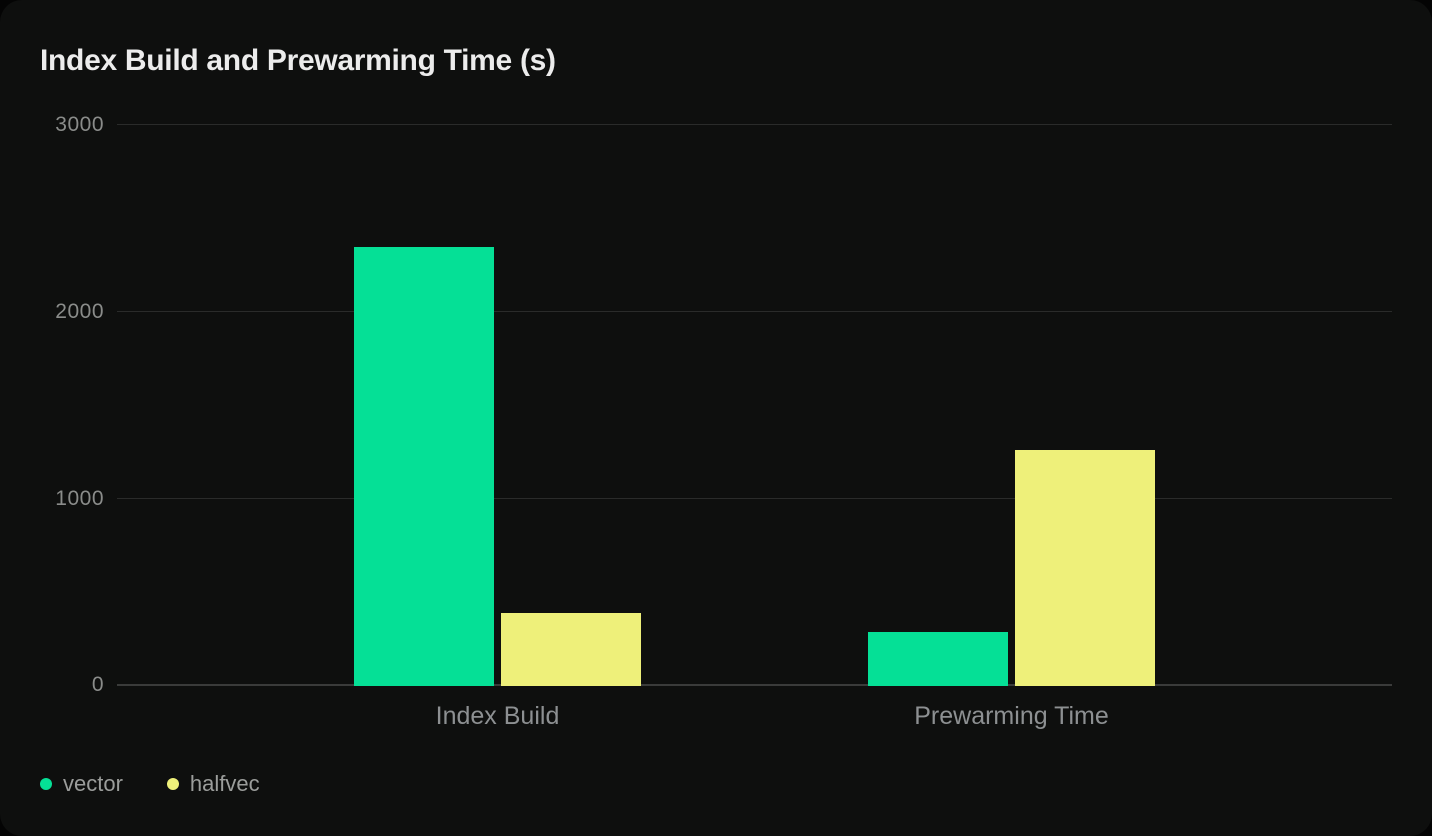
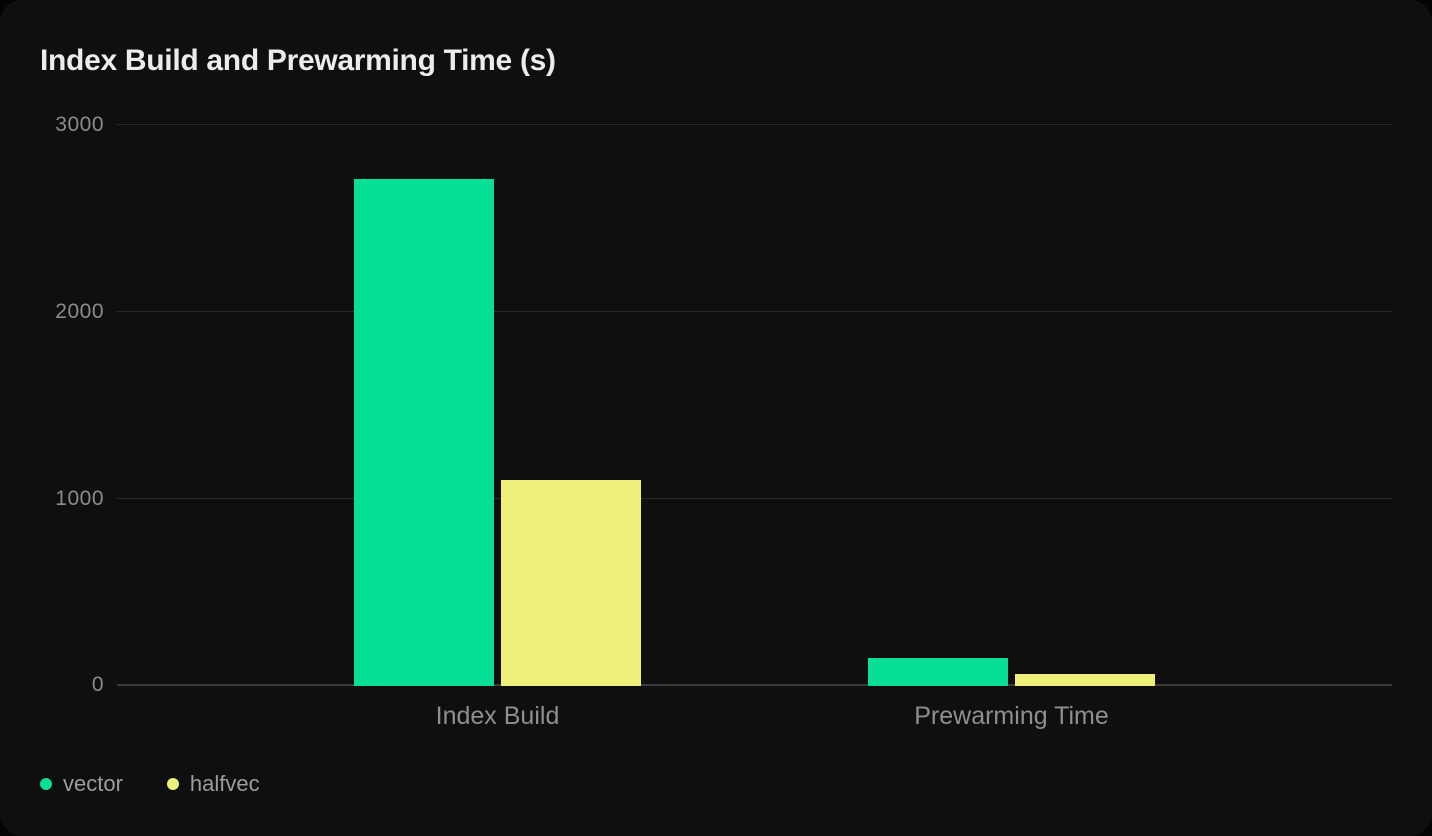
vector/Index Build: 2350 -> 2710
halfvec/Index Build: 390 -> 1100
vector/Prewarming Time: 290 -> 150
halfvec/Prewarming Time: 1260 -> 60
